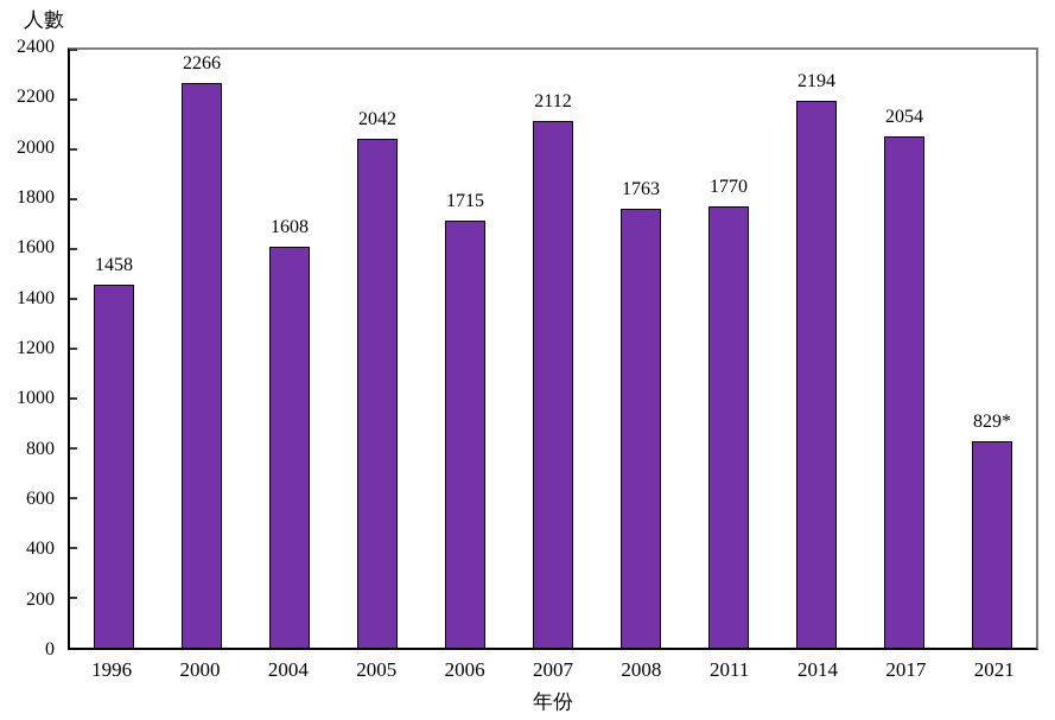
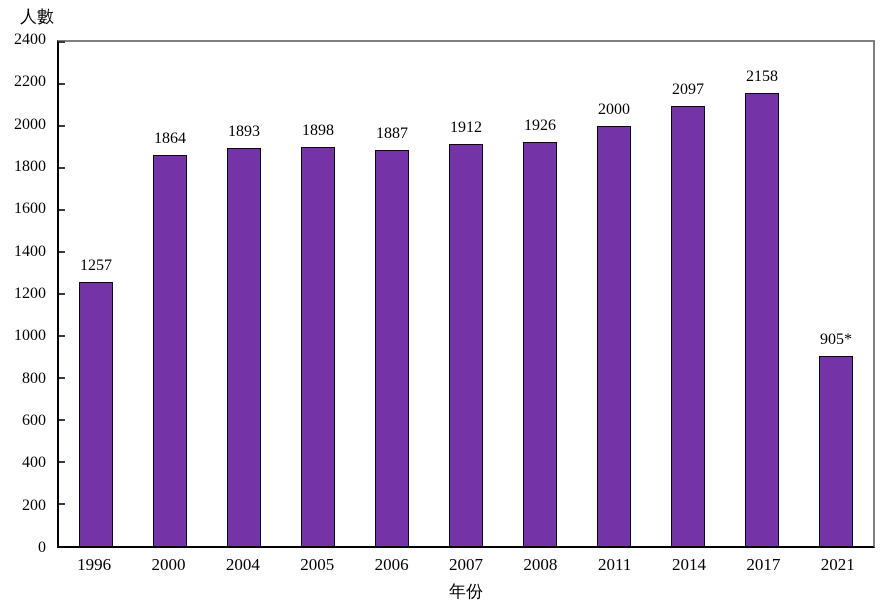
1996: 1458 -> 1257
2000: 2266 -> 1864
2004: 1608 -> 1893
2005: 2042 -> 1898
2006: 1715 -> 1887
2007: 2112 -> 1912
2008: 1763 -> 1926
2011: 1770 -> 2000
2014: 2194 -> 2097
2017: 2054 -> 2158
2021: 829 -> 905
